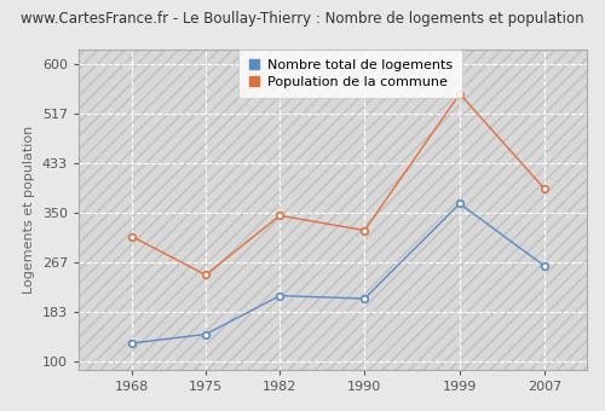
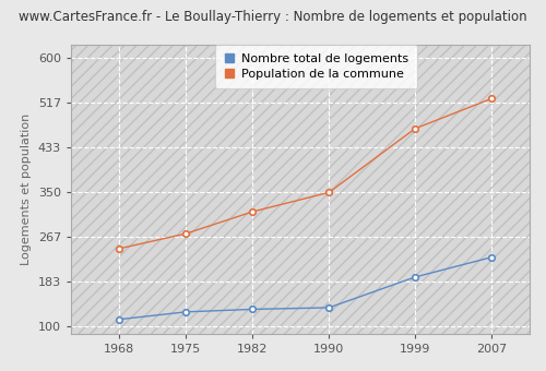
Nombre total de logements/1968: 130 -> 112
Population de la commune/1968: 310 -> 244
Nombre total de logements/1975: 145 -> 126
Population de la commune/1975: 245 -> 272
Nombre total de logements/1982: 210 -> 131
Population de la commune/1982: 345 -> 313
Nombre total de logements/1990: 205 -> 134
Population de la commune/1990: 320 -> 349
Nombre total de logements/1999: 365 -> 191
Population de la commune/1999: 550 -> 468
Nombre total de logements/2007: 260 -> 228
Population de la commune/2007: 390 -> 524
